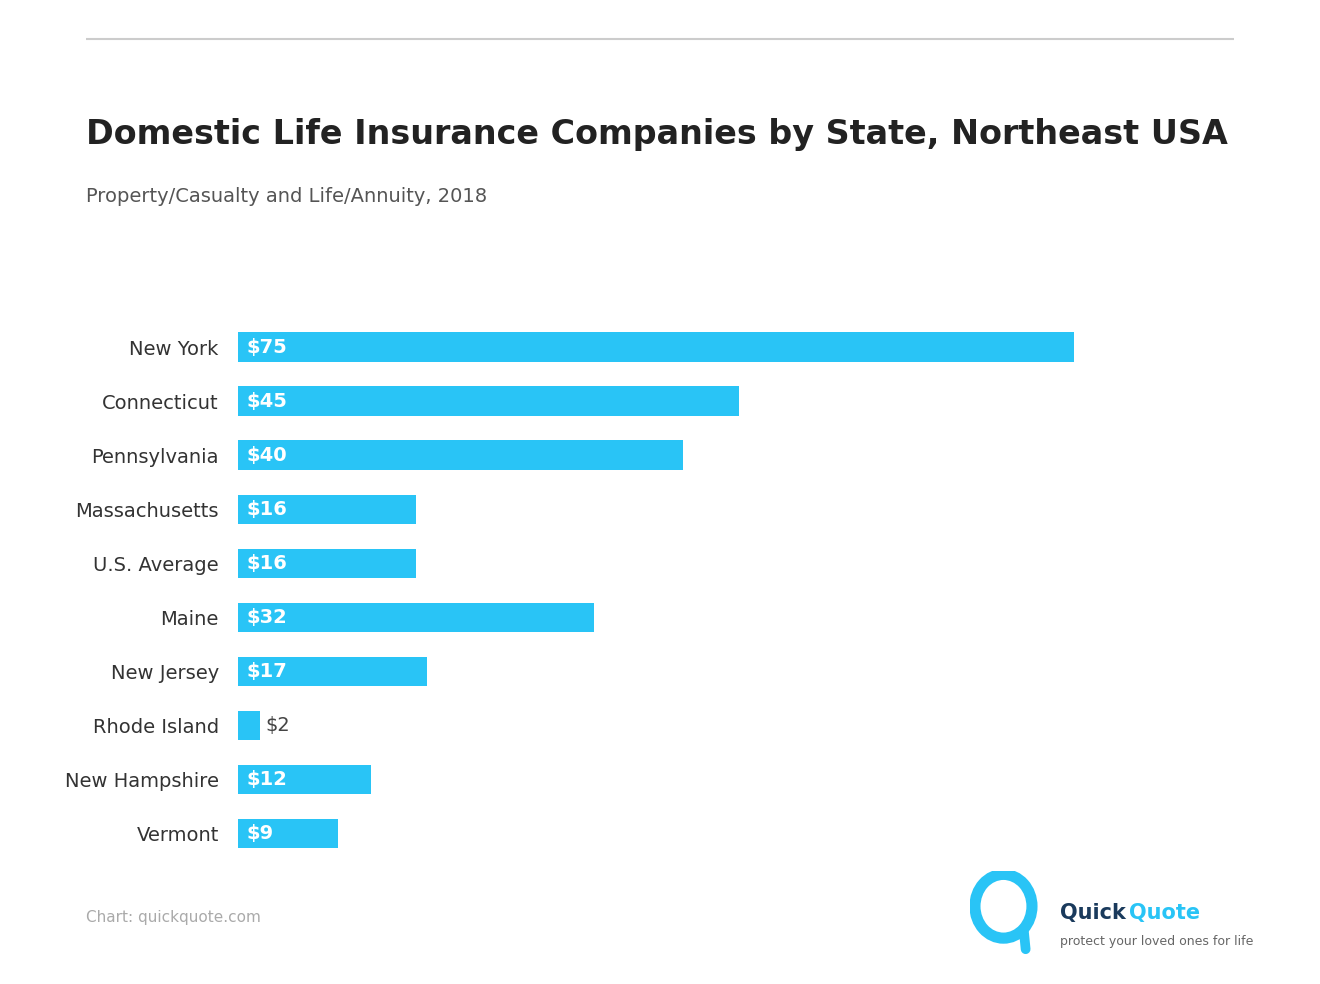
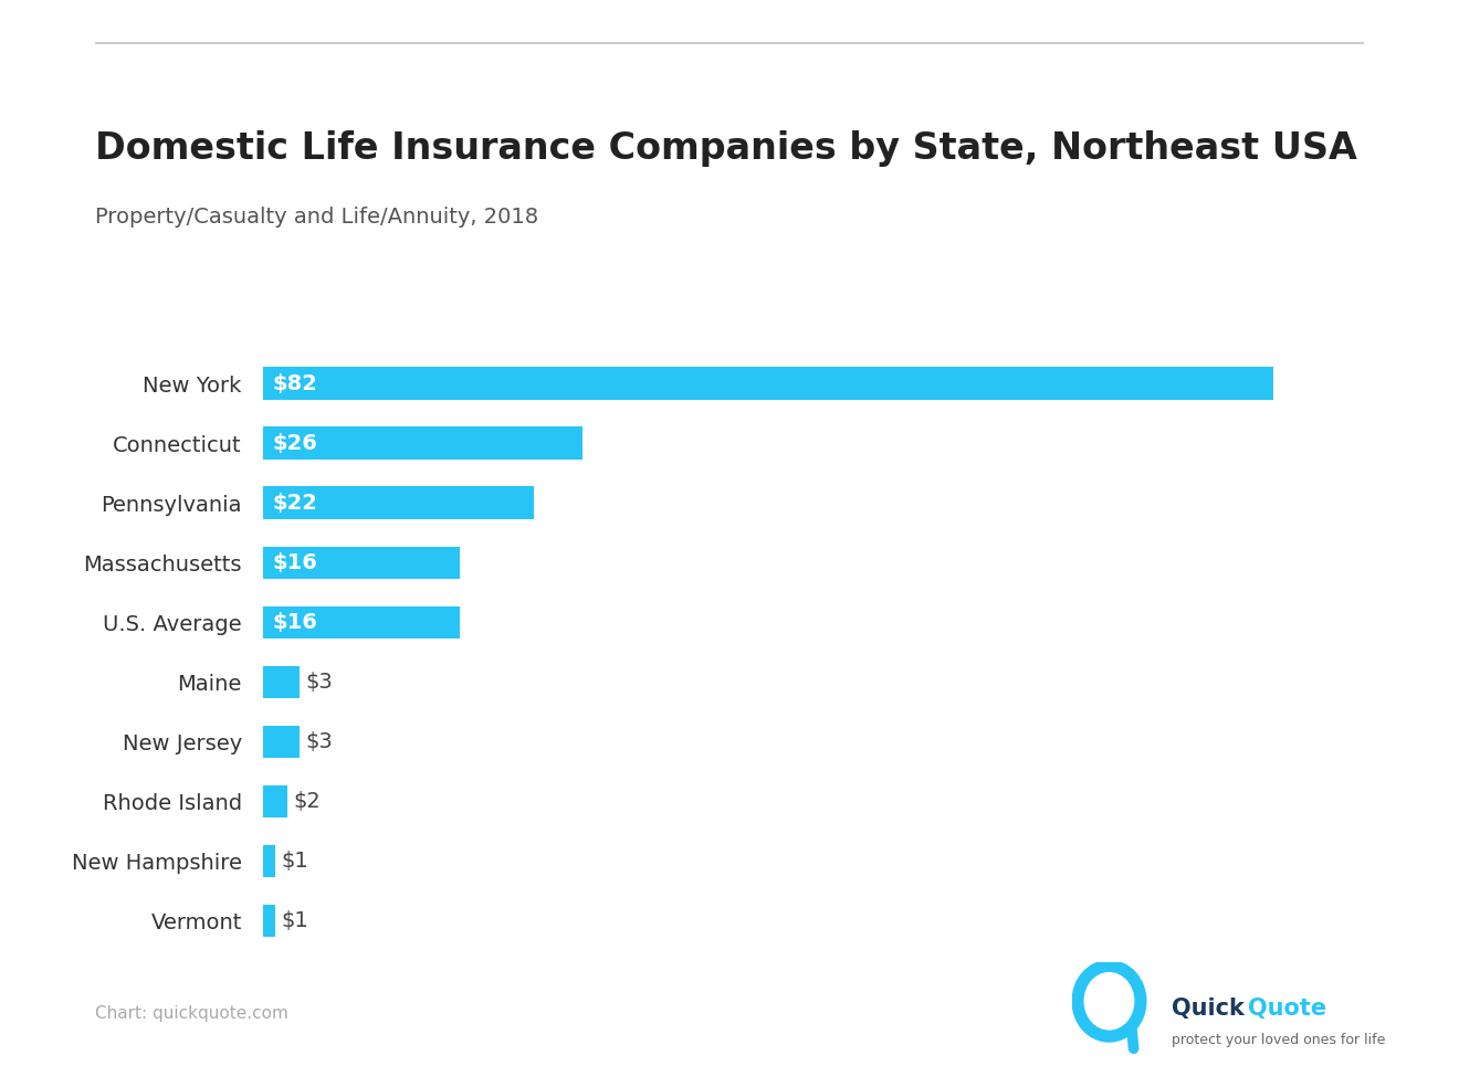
New York: $75 -> $82
Connecticut: $45 -> $26
Pennsylvania: $40 -> $22
Maine: $32 -> $3
New Jersey: $17 -> $3
New Hampshire: $12 -> $1
Vermont: $9 -> $1
